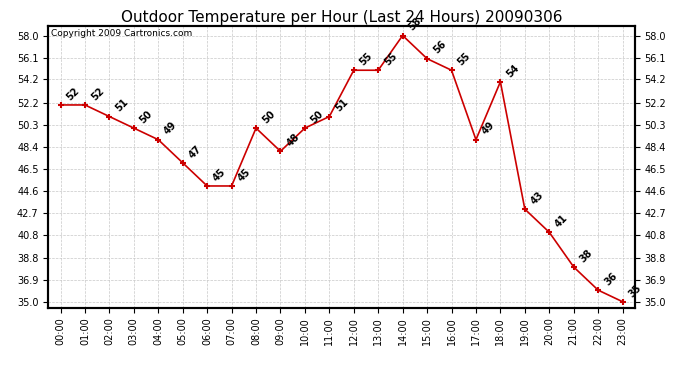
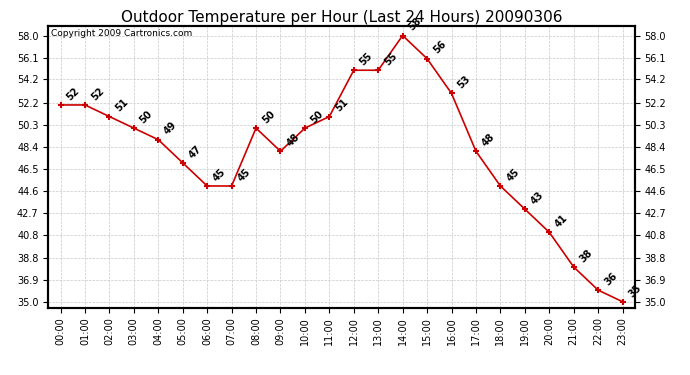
16:00: 55 -> 53
17:00: 49 -> 48
18:00: 54 -> 45
